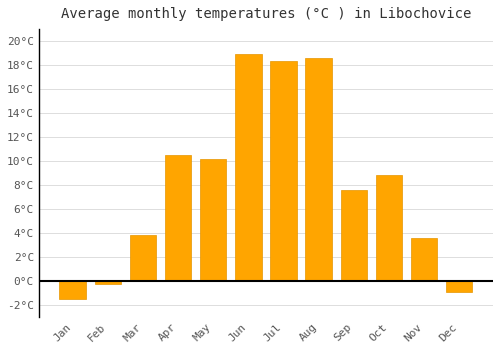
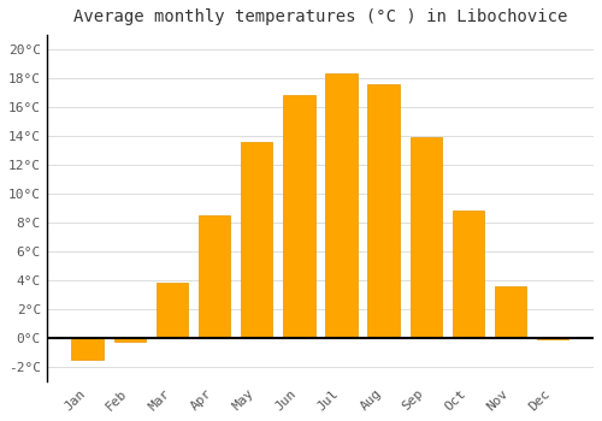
Apr: 10.5°C -> 8.5°C
May: 10.2°C -> 13.6°C
Jun: 18.9°C -> 16.8°C
Aug: 18.6°C -> 17.6°C
Sep: 7.6°C -> 13.9°C
Dec: -0.9°C -> -0.1°C
